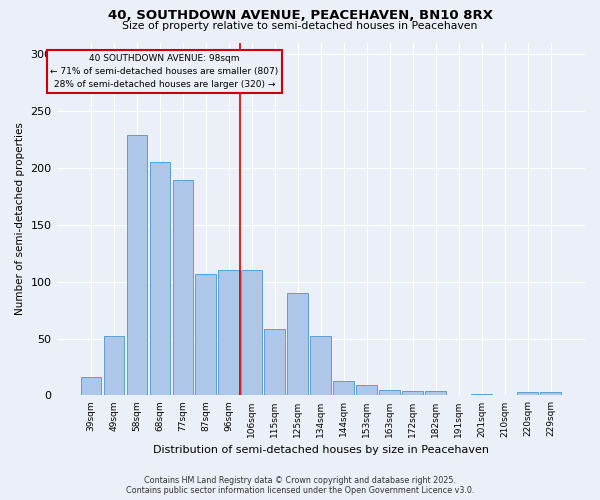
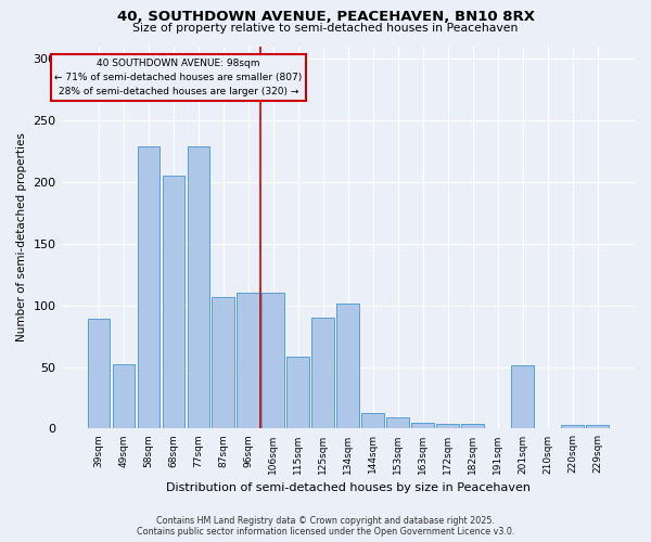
39sqm: 16 -> 89
77sqm: 189 -> 229
134sqm: 52 -> 101
201sqm: 1 -> 51
